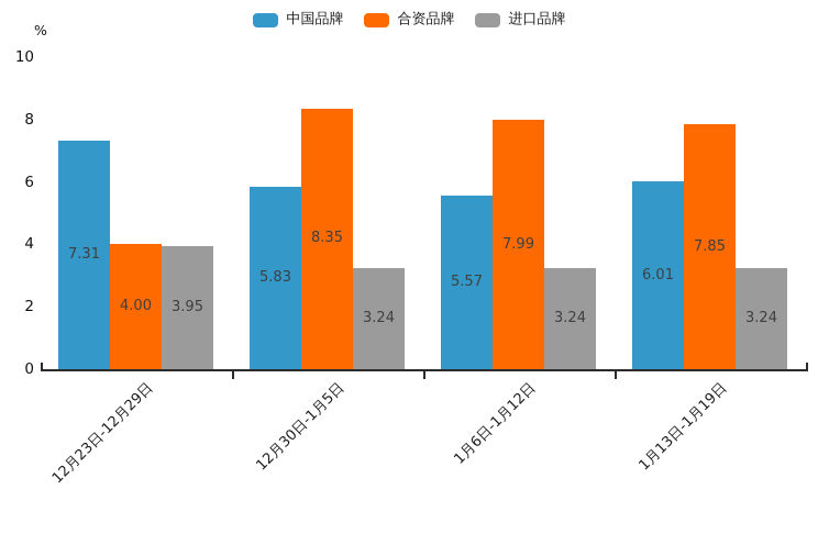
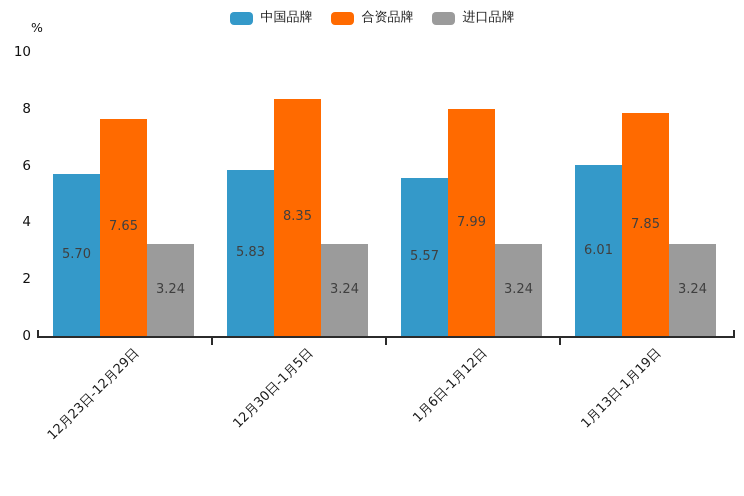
中国品牌/12月23日-12月29日: 7.31 -> 5.70
合资品牌/12月23日-12月29日: 4.00 -> 7.65
进口品牌/12月23日-12月29日: 3.95 -> 3.24
